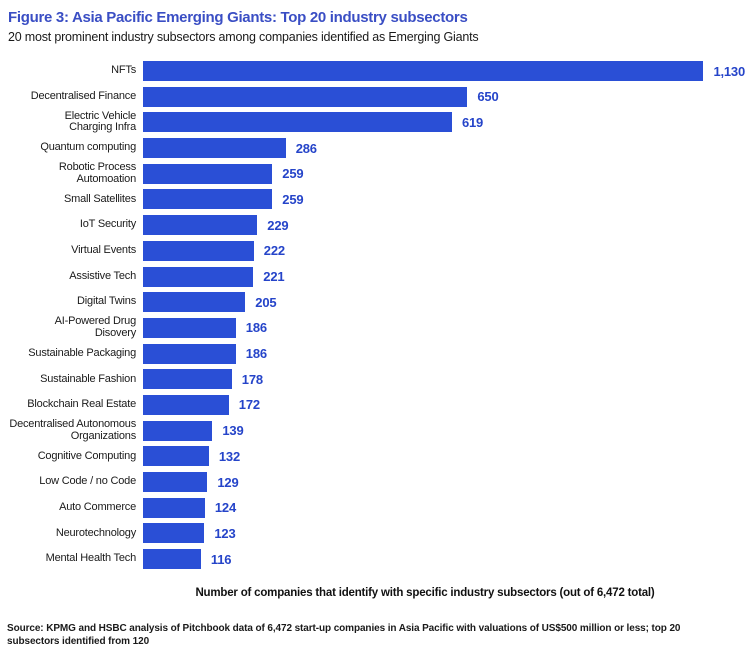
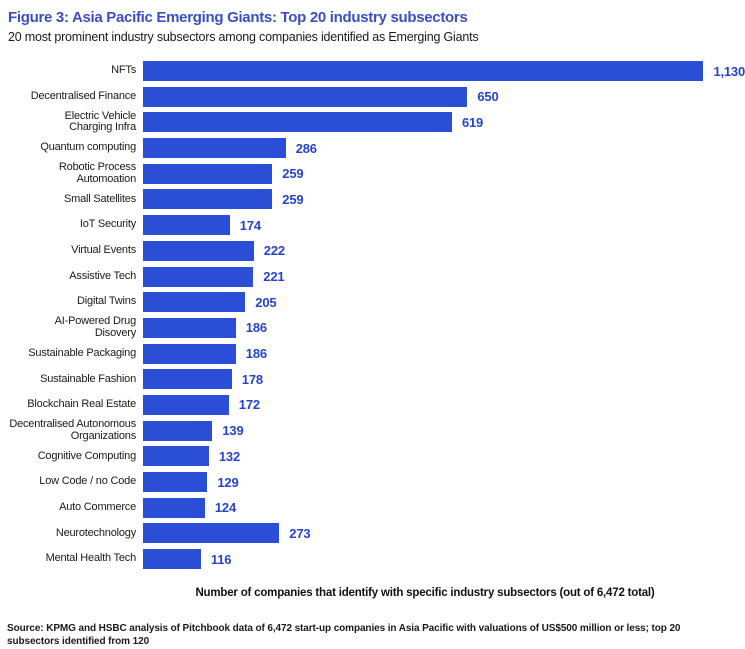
IoT Security: 229 -> 174
Neurotechnology: 123 -> 273
